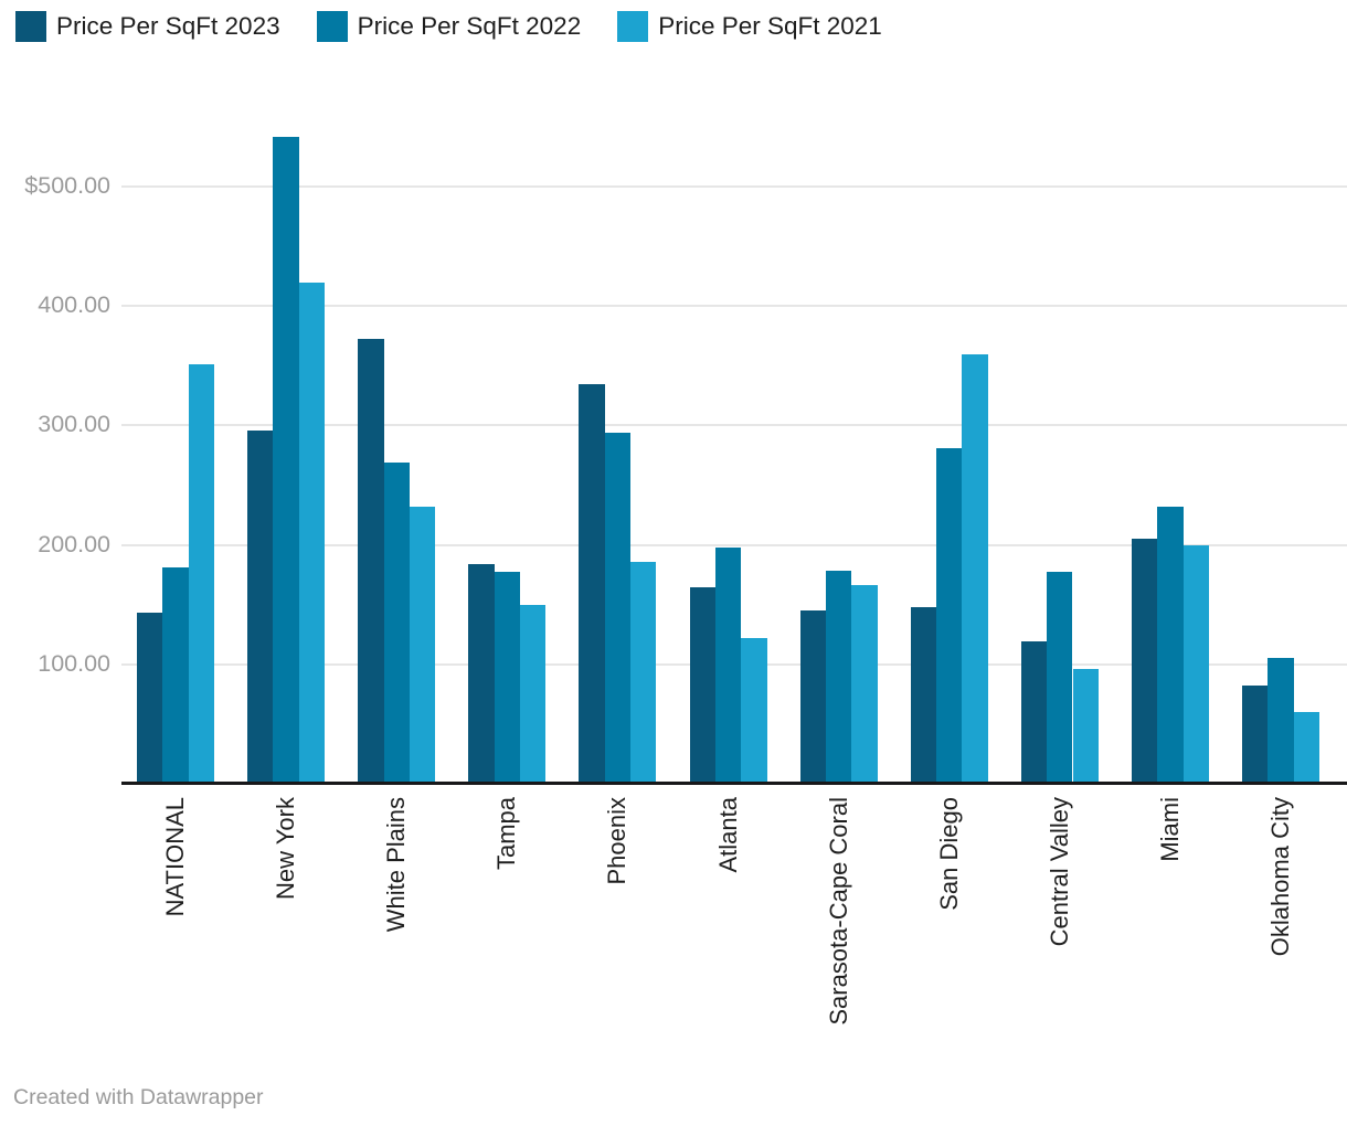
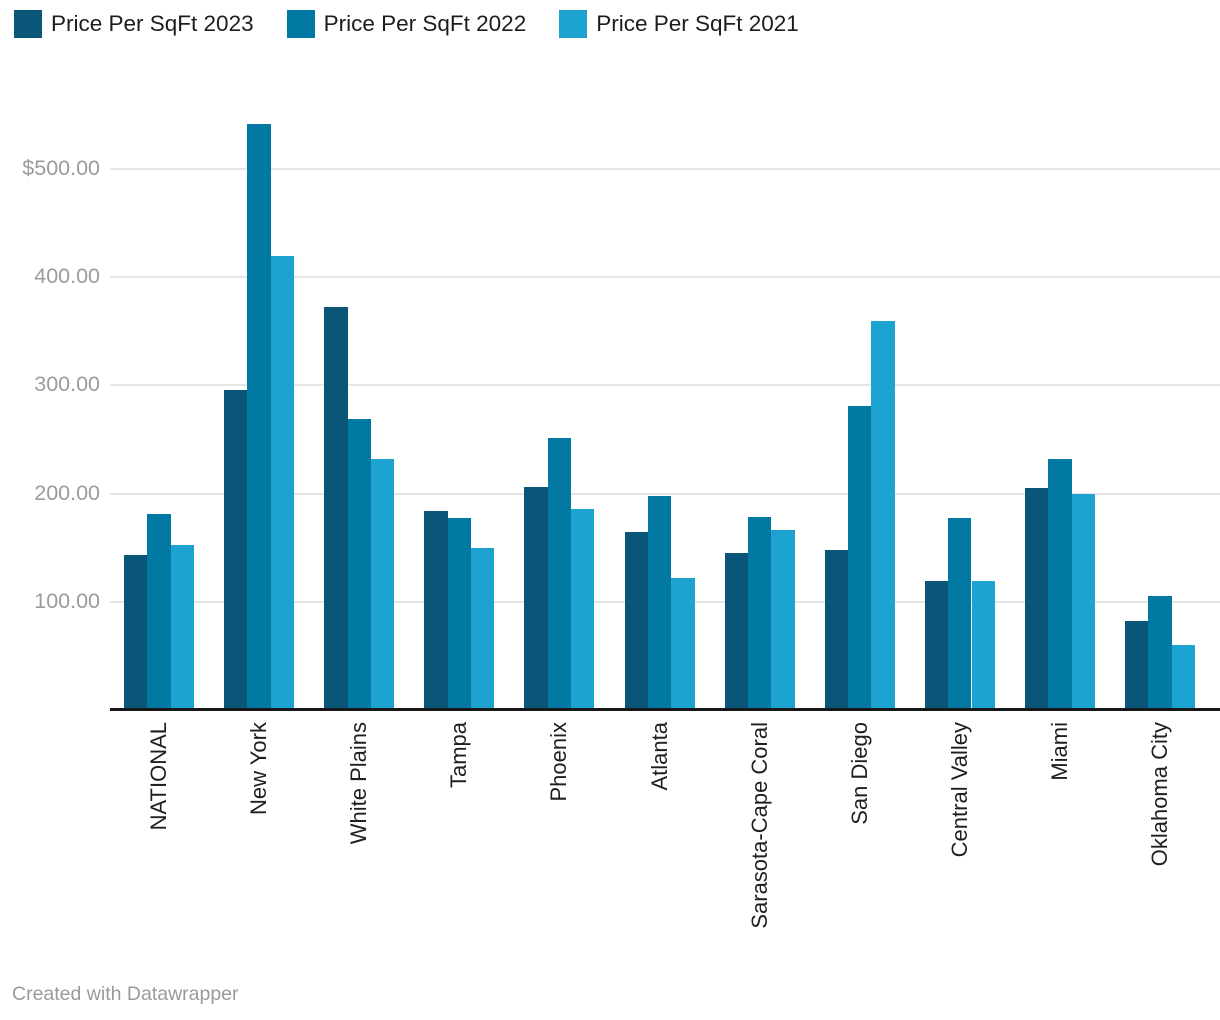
Price Per SqFt 2021/NATIONAL: $351 -> $152
Price Per SqFt 2023/Phoenix: $334 -> $206
Price Per SqFt 2022/Phoenix: $294 -> $251
Price Per SqFt 2021/Central Valley: $96 -> $119
